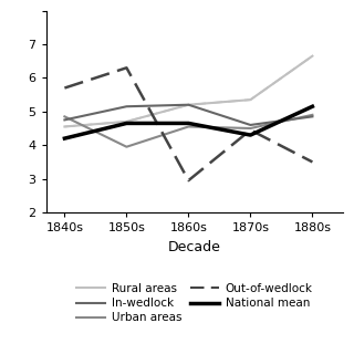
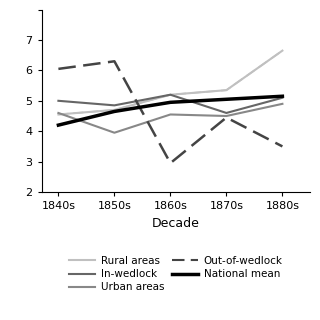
Urban areas/1840s: 4.85 -> 4.60
In-wedlock/1840s: 4.75 -> 5.00
Out-of-wedlock/1840s: 5.70 -> 6.05
In-wedlock/1850s: 5.15 -> 4.85
National mean/1860s: 4.65 -> 4.95
National mean/1870s: 4.30 -> 5.05
In-wedlock/1880s: 4.85 -> 5.10
